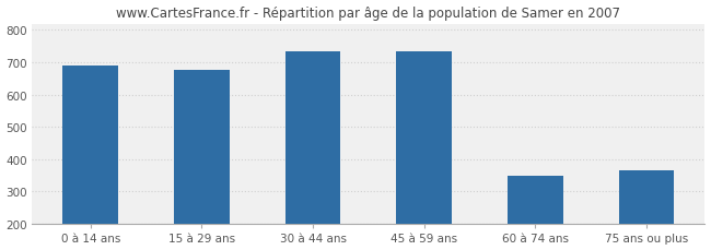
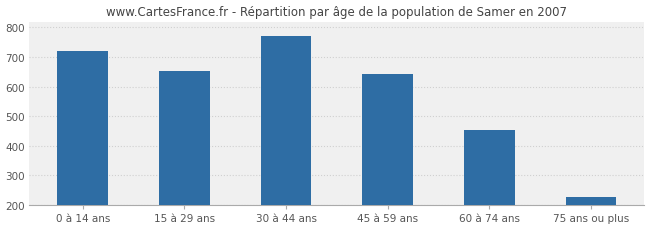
0 à 14 ans: 690 -> 720
15 à 29 ans: 675 -> 653
30 à 44 ans: 735 -> 771
45 à 59 ans: 735 -> 643
60 à 74 ans: 350 -> 452
75 ans ou plus: 365 -> 228
